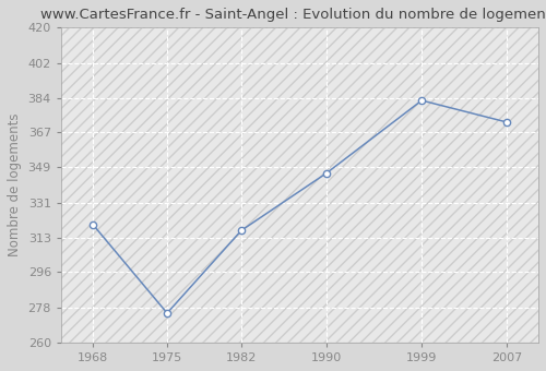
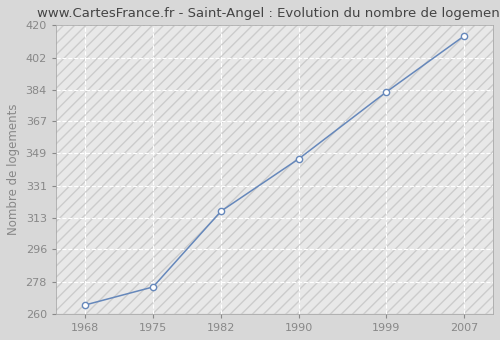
1968: 320 -> 265
2007: 372 -> 414
